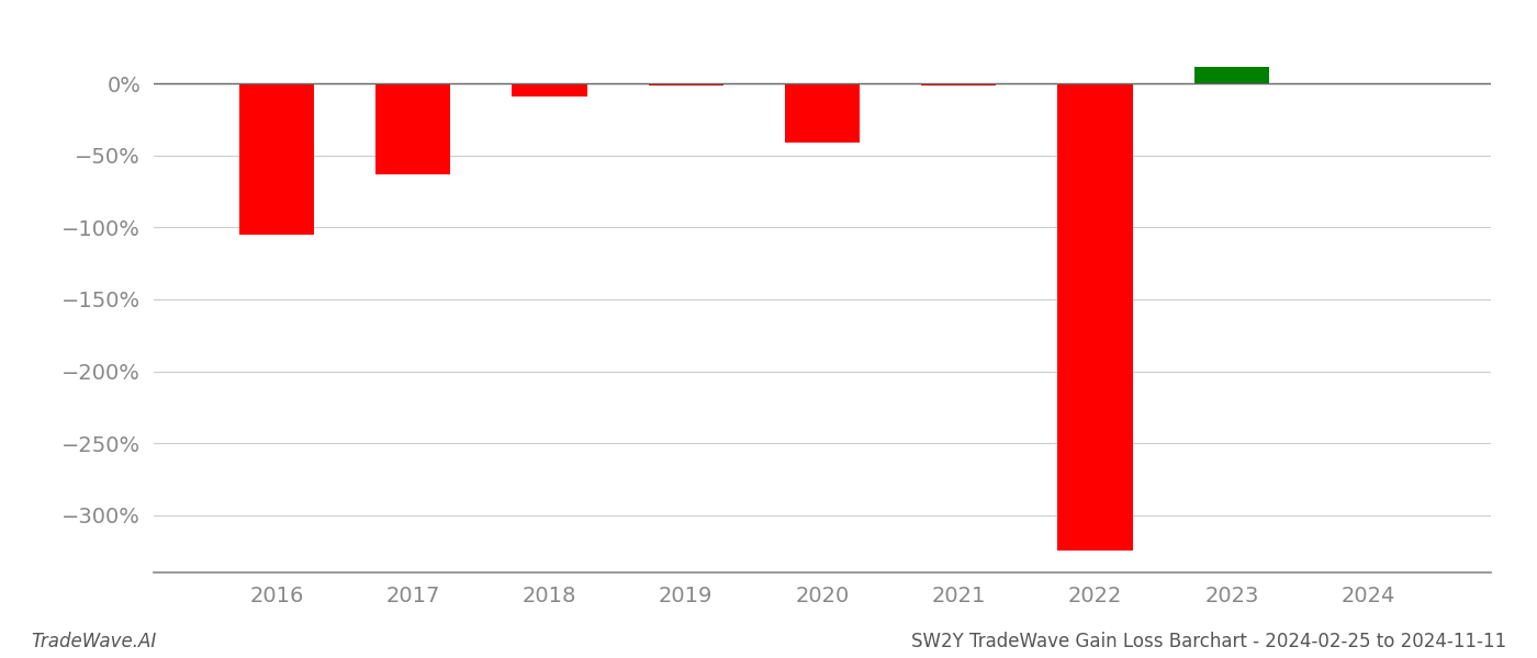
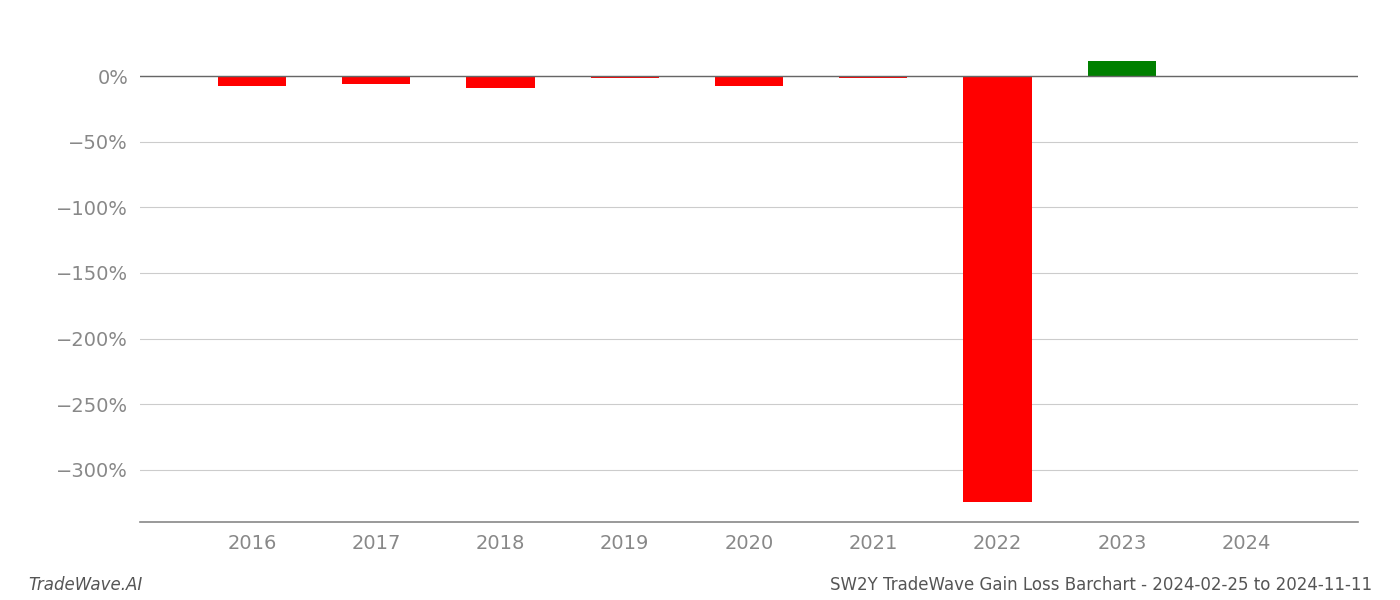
2016: -105% -> -8%
2017: -63% -> -6%
2020: -41% -> -7%
